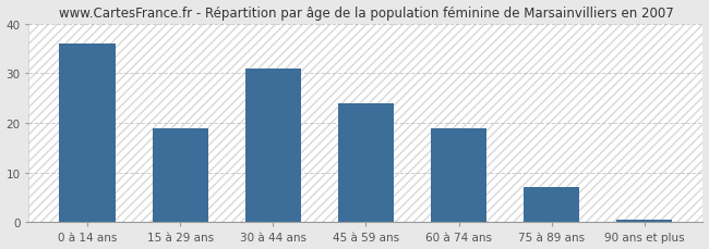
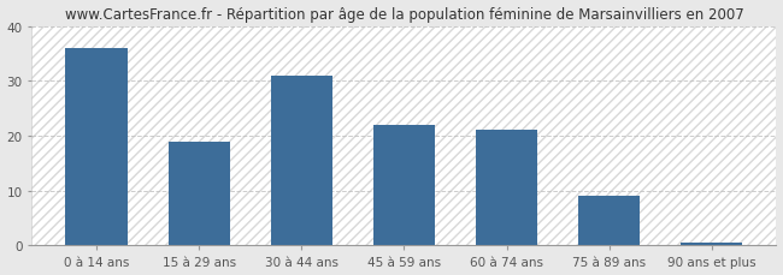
45 à 59 ans: 24.0 -> 22.0
60 à 74 ans: 19.0 -> 21.0
75 à 89 ans: 7.0 -> 9.0
